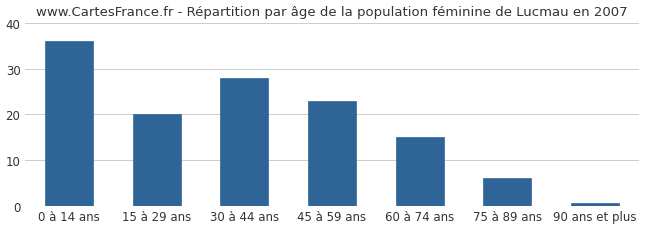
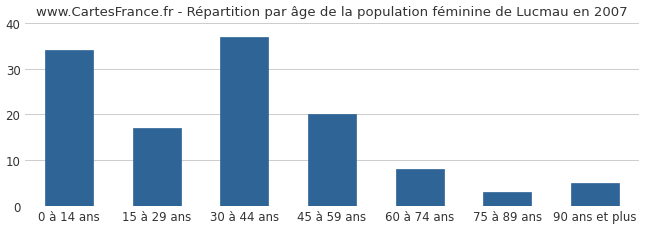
0 à 14 ans: 36.0 -> 34.0
15 à 29 ans: 20.0 -> 17.0
30 à 44 ans: 28.0 -> 37.0
45 à 59 ans: 23.0 -> 20.0
60 à 74 ans: 15.0 -> 8.0
75 à 89 ans: 6.0 -> 3.0
90 ans et plus: 0.5 -> 5.0
